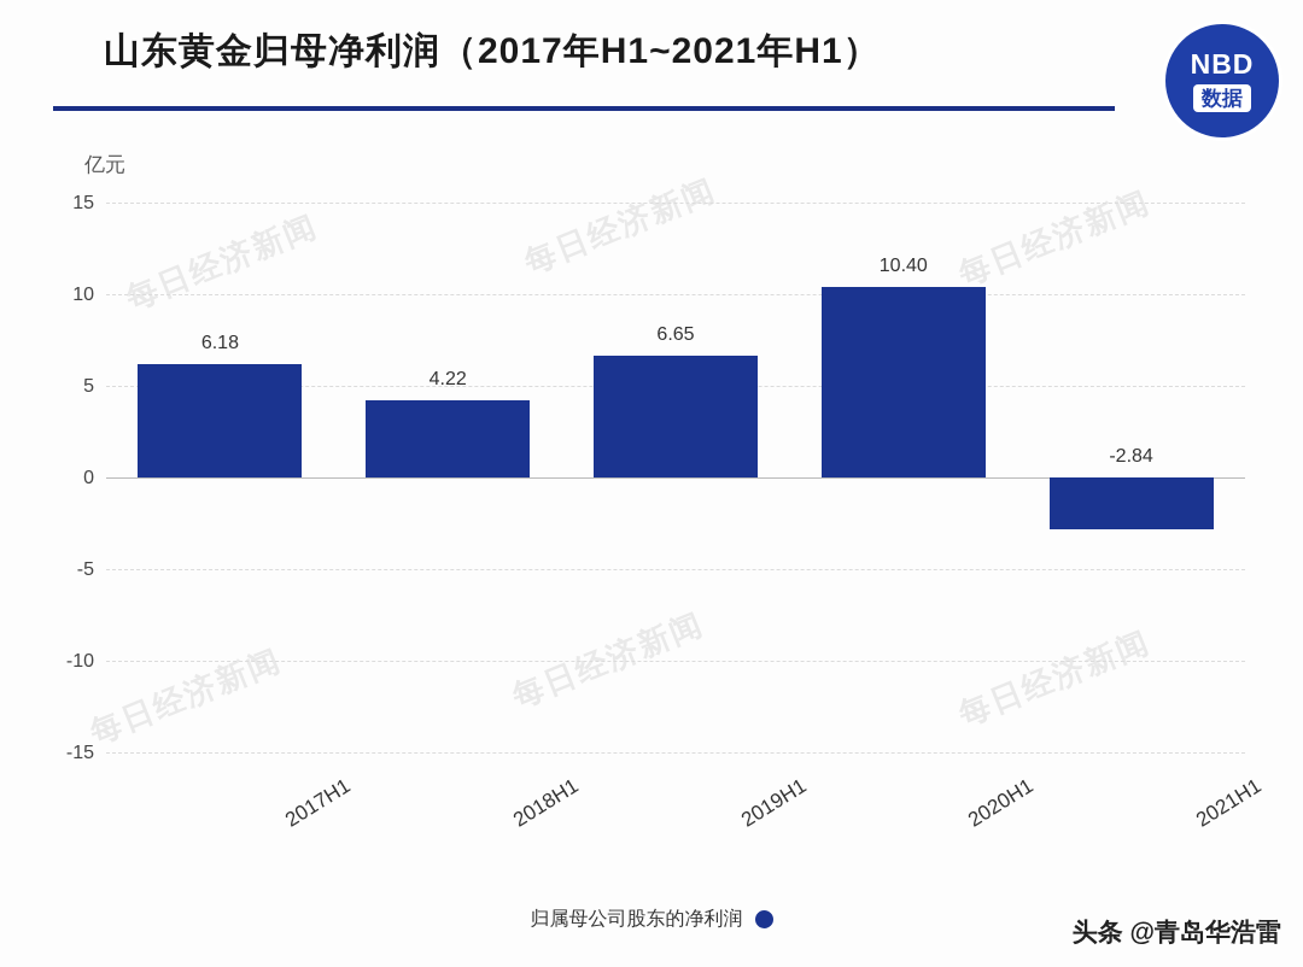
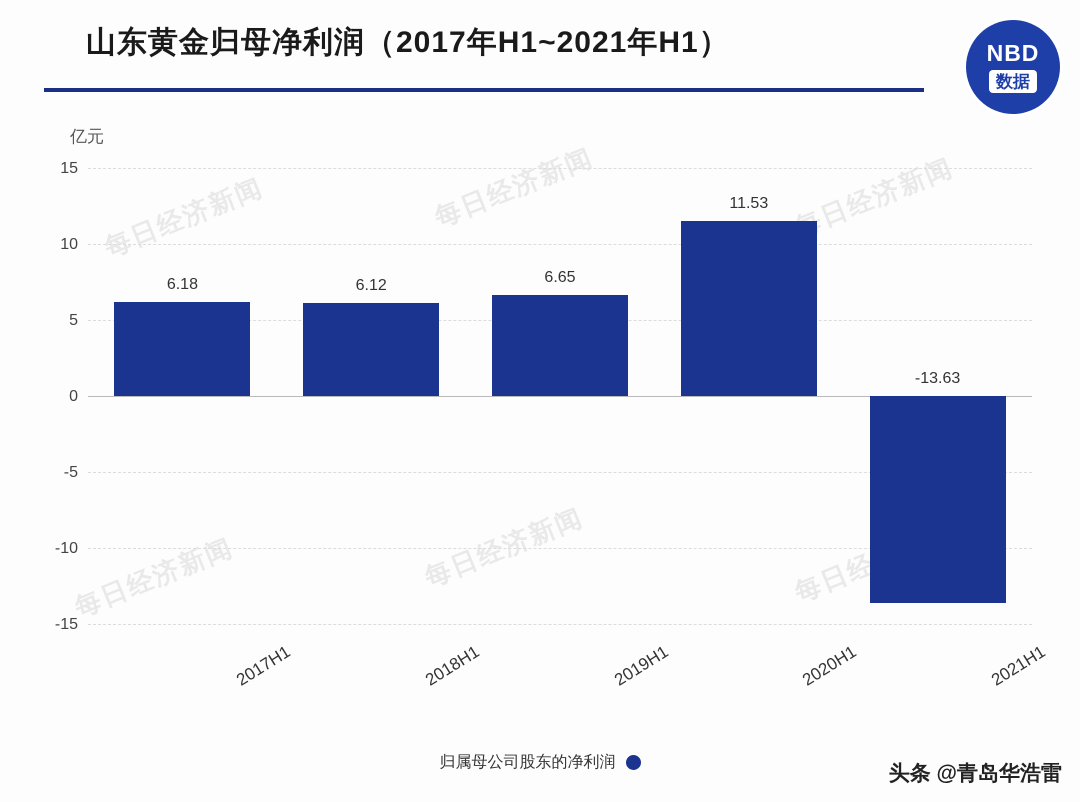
2018H1: 4.22 -> 6.12
2020H1: 10.40 -> 11.53
2021H1: -2.84 -> -13.63
